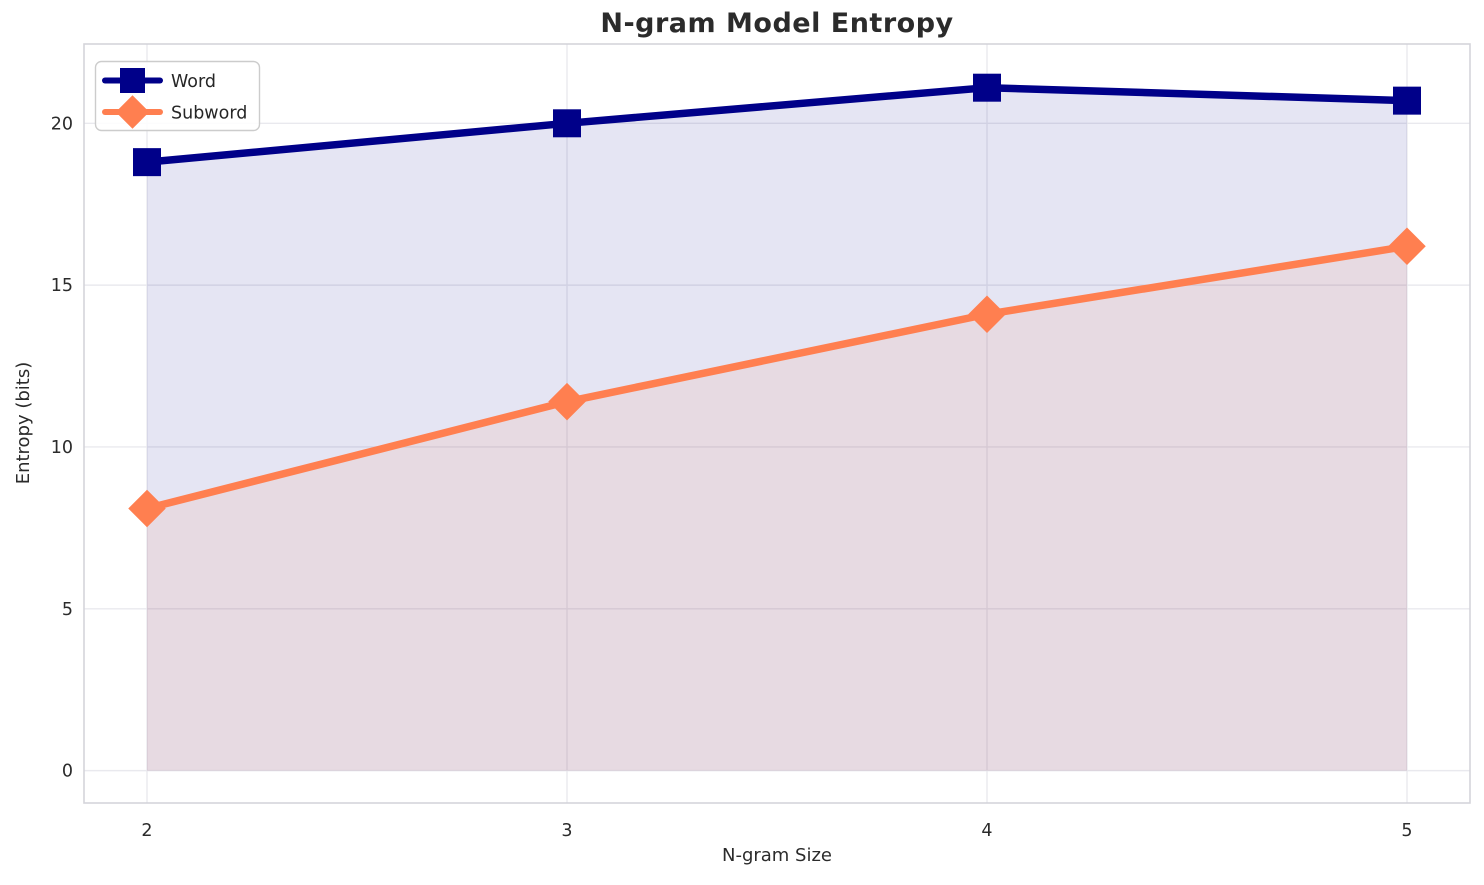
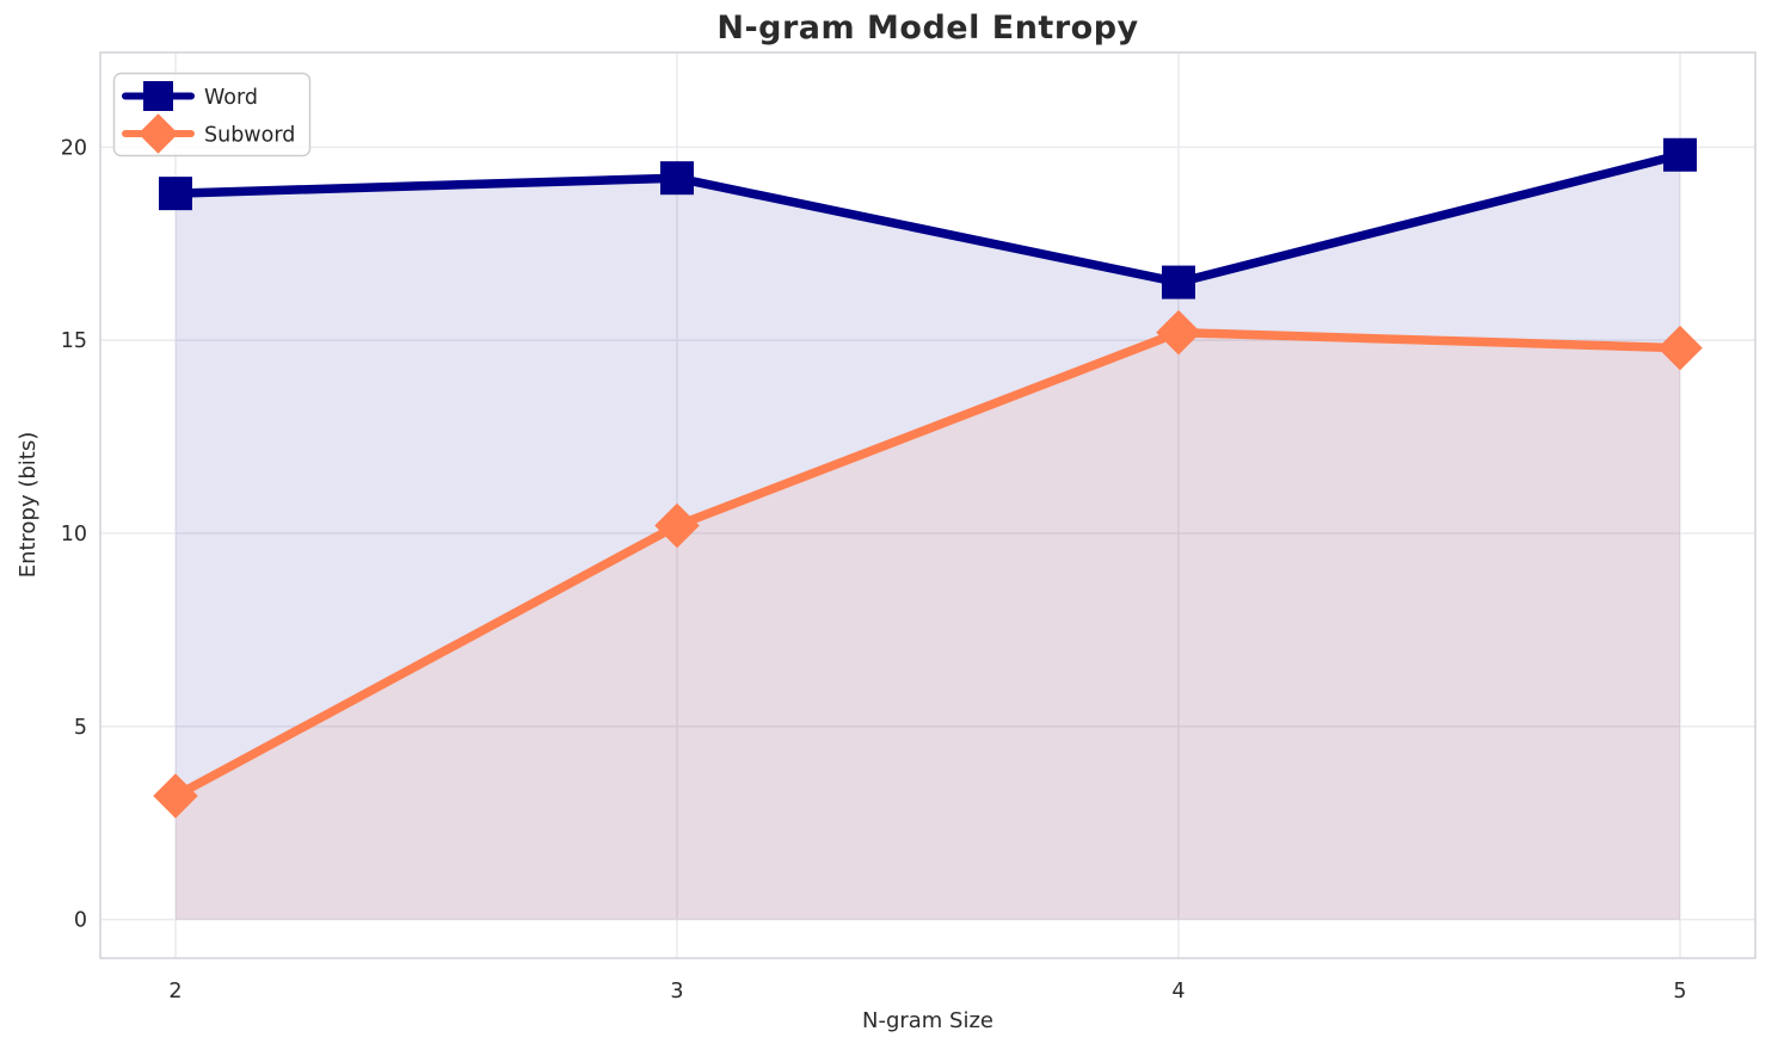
Subword/2: 8.1 -> 3.2
Word/3: 20.0 -> 19.2
Subword/3: 11.4 -> 10.2
Word/4: 21.1 -> 16.5
Subword/4: 14.1 -> 15.2
Word/5: 20.7 -> 19.8
Subword/5: 16.2 -> 14.8
